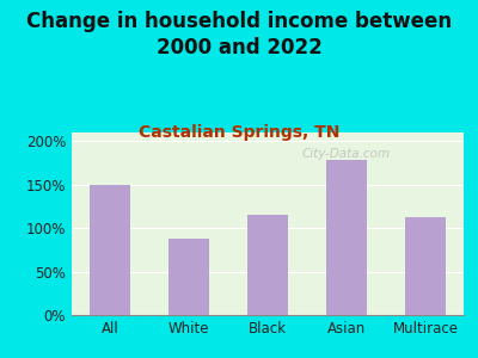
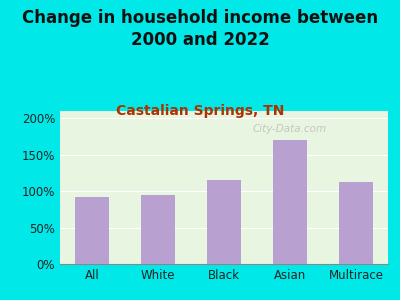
All: 150% -> 92%
White: 88% -> 95%
Asian: 178% -> 170%
